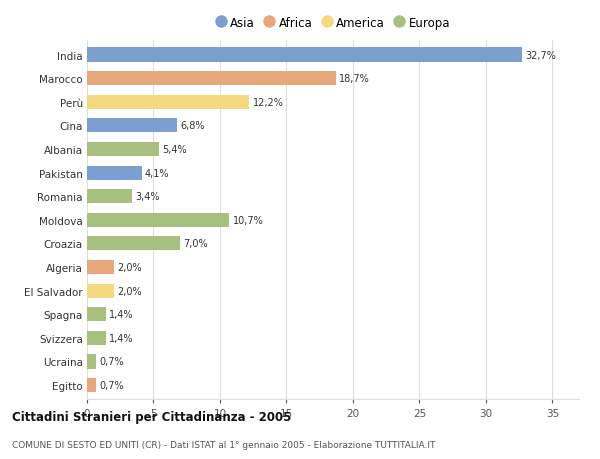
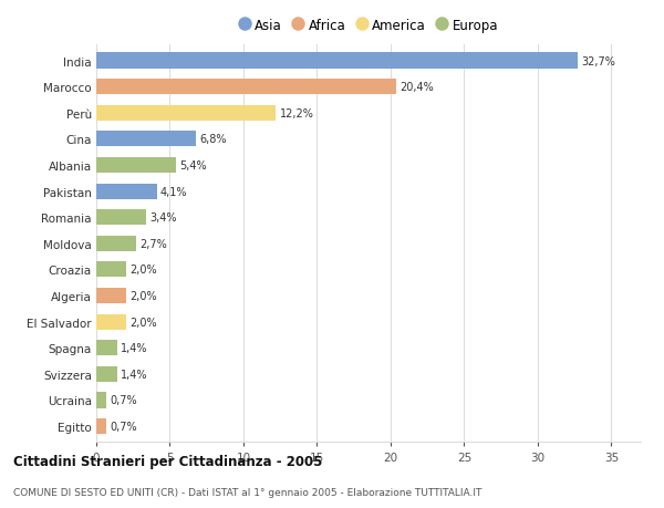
Marocco: 18,7% -> 20,4%
Moldova: 10,7% -> 2,7%
Croazia: 7,0% -> 2,0%
